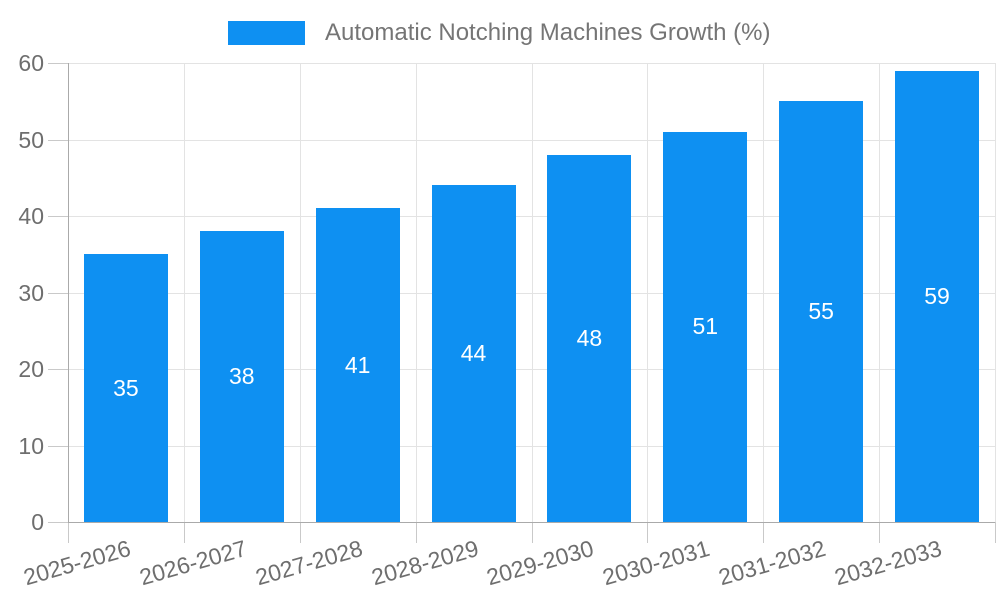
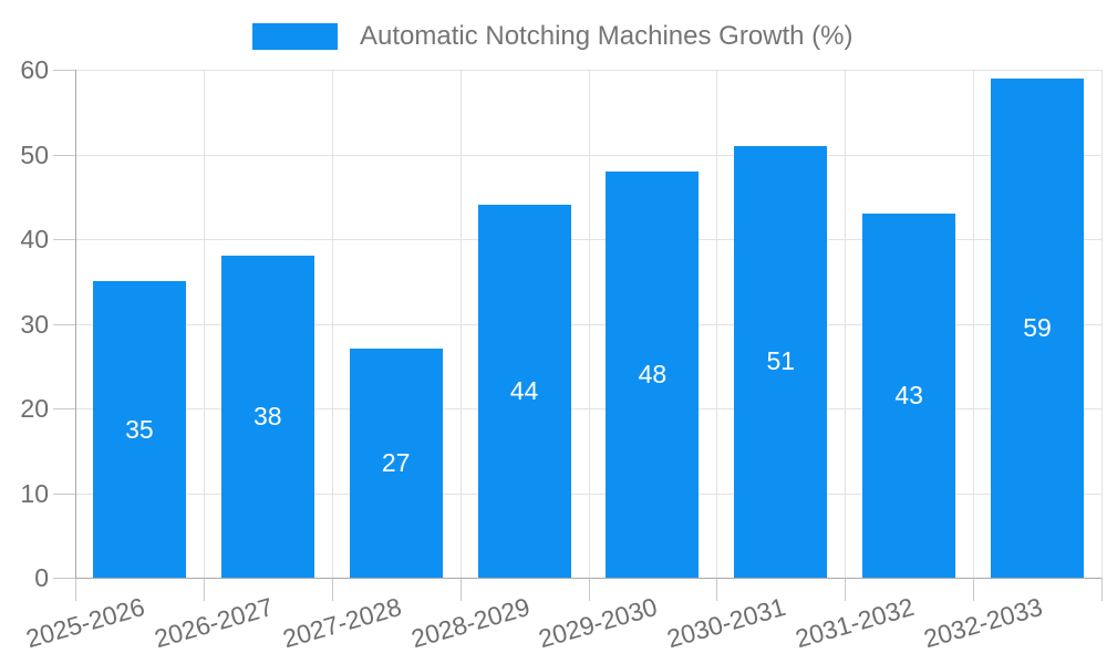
2027-2028: 41 -> 27
2031-2032: 55 -> 43
